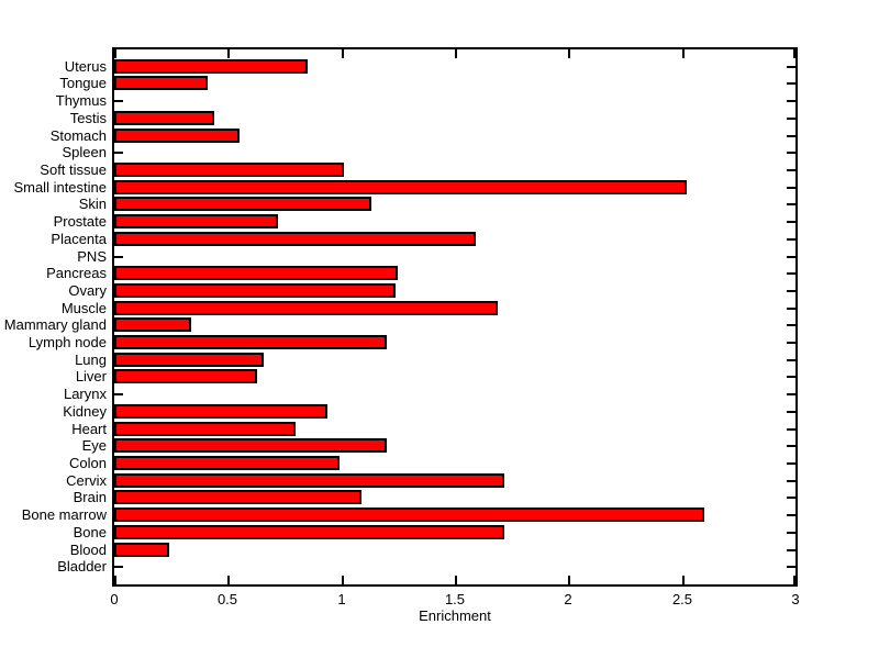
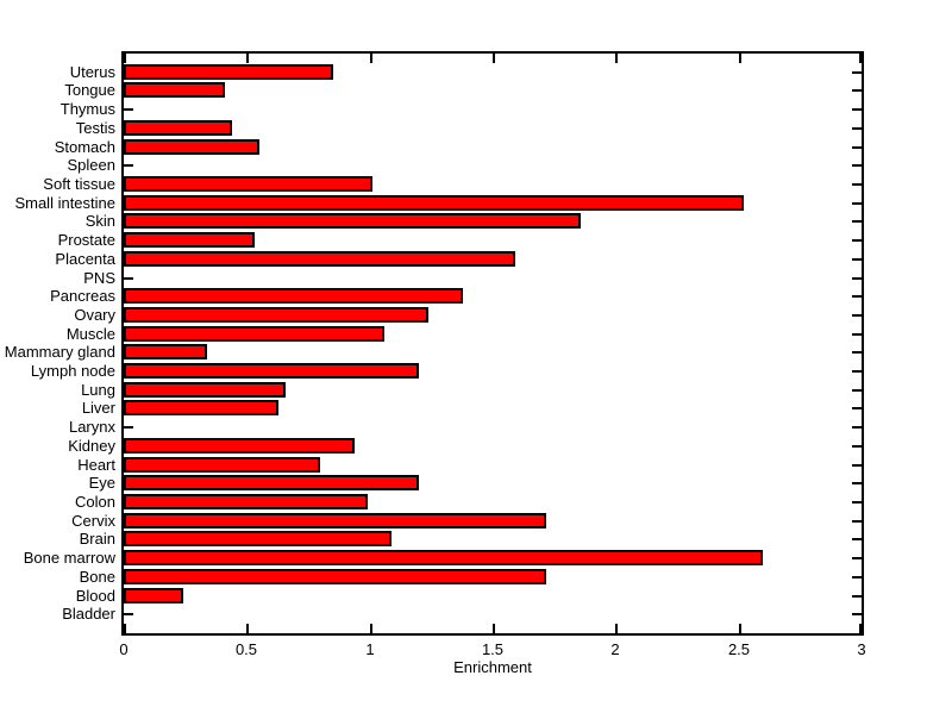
Skin: 1.13 -> 1.86
Prostate: 0.72 -> 0.53
Pancreas: 1.25 -> 1.38
Muscle: 1.69 -> 1.06
